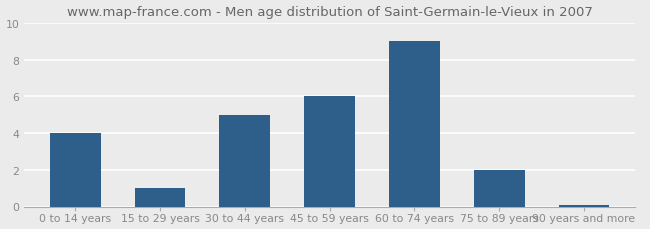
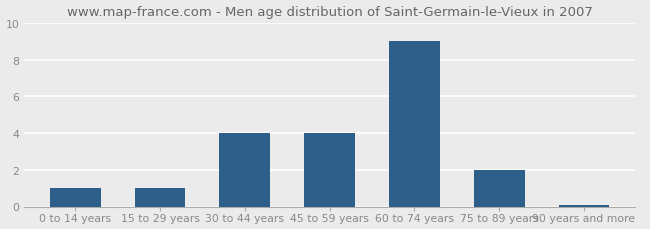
0 to 14 years: 4.0 -> 1.0
30 to 44 years: 5.0 -> 4.0
45 to 59 years: 6.0 -> 4.0
